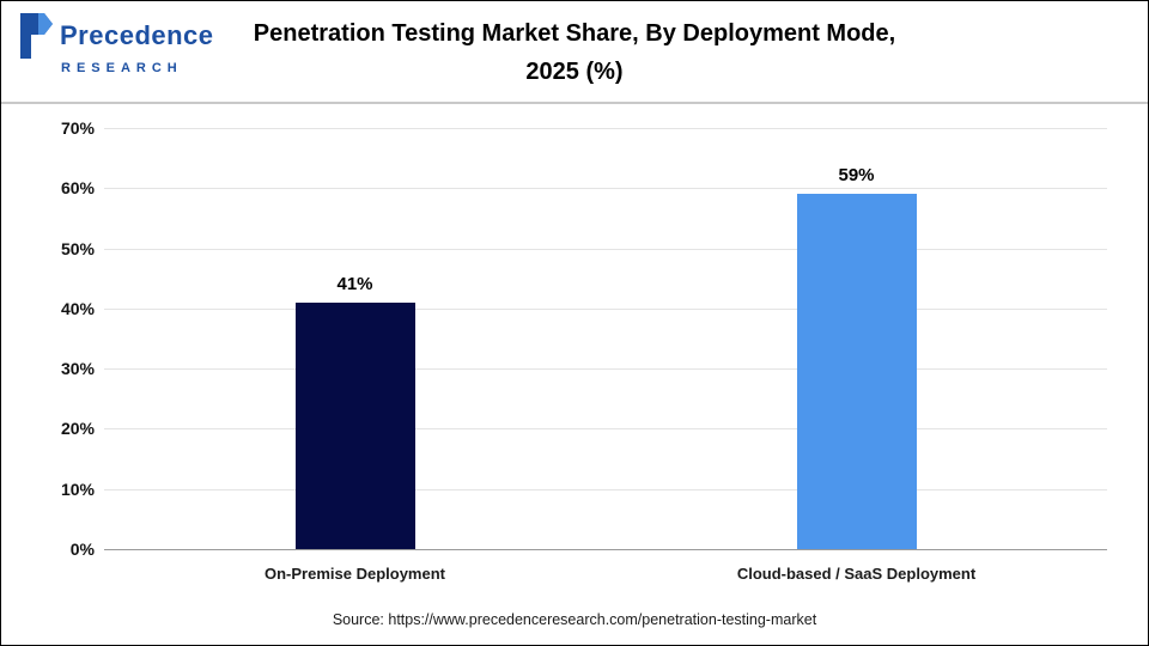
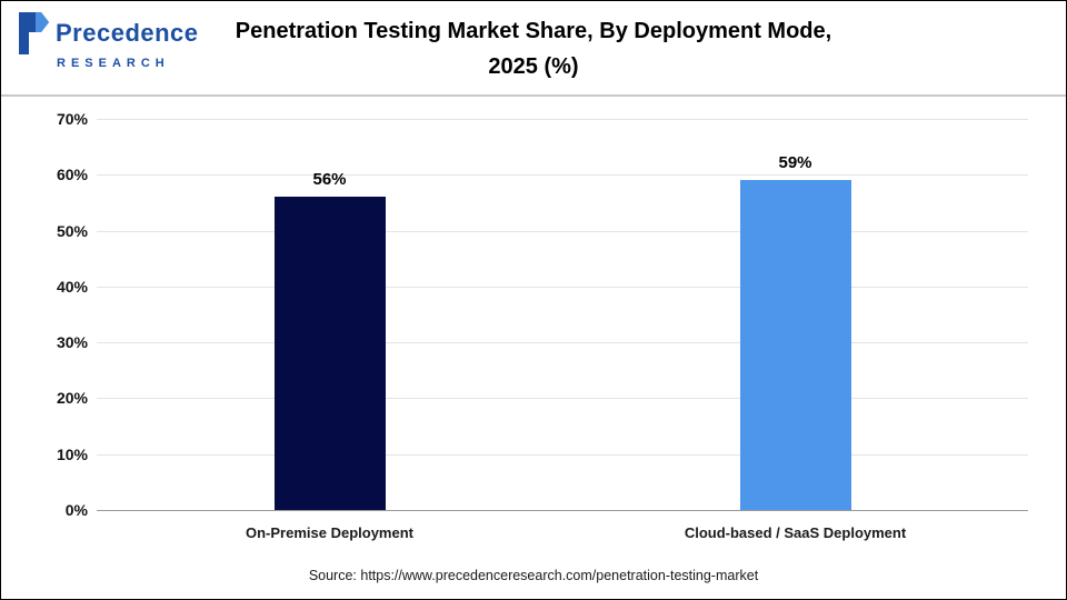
On-Premise Deployment: 41% -> 56%
